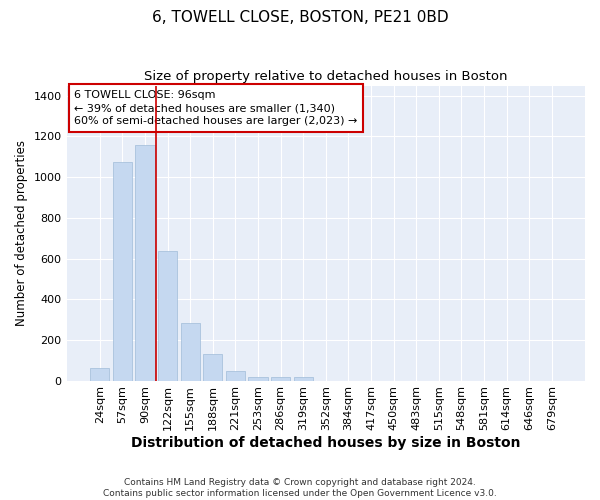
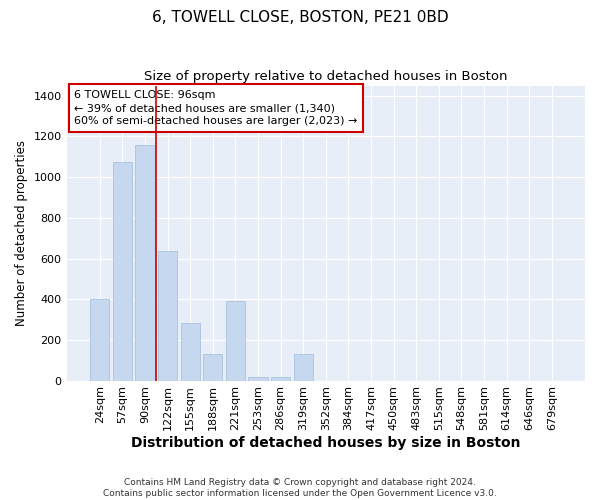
24sqm: 62 -> 400
221sqm: 45 -> 390
319sqm: 18 -> 130
